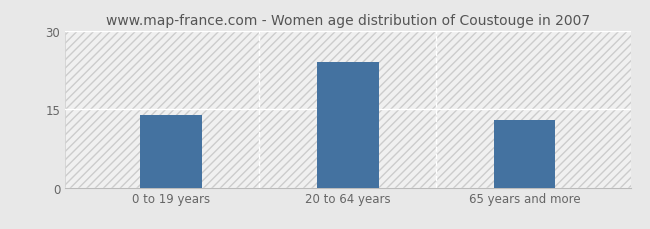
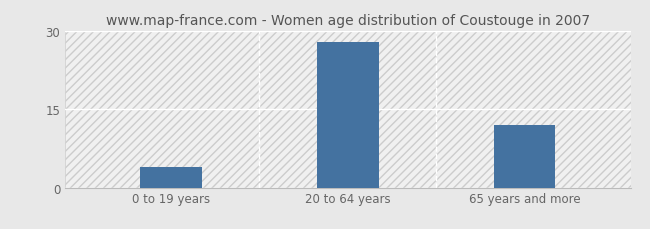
0 to 19 years: 14 -> 4
20 to 64 years: 24 -> 28
65 years and more: 13 -> 12
